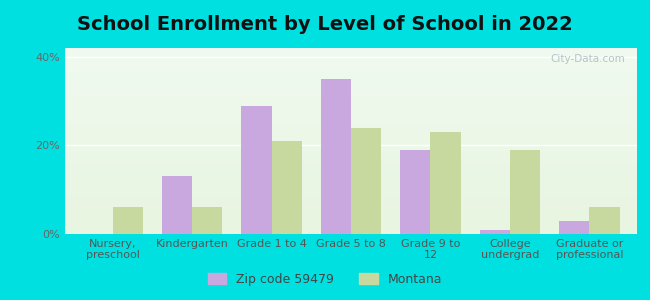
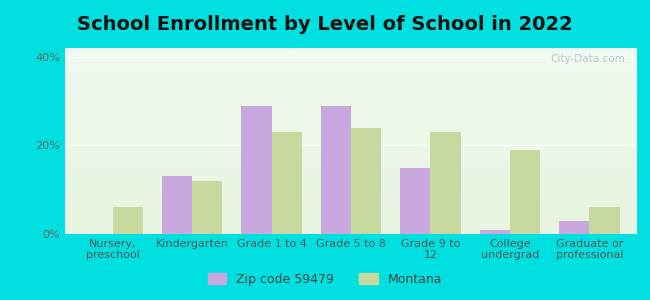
Montana/Kindergarten: 6% -> 12%
Montana/Grade 1 to 4: 21% -> 23%
Zip code 59479/Grade 5 to 8: 35% -> 29%
Zip code 59479/Grade 9 to 12: 19% -> 15%
